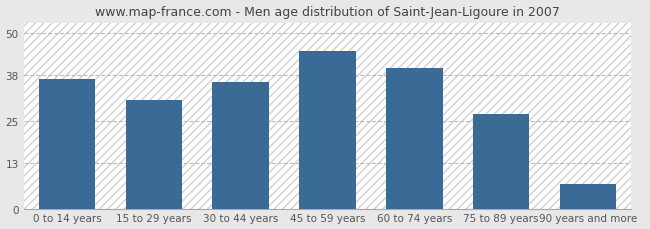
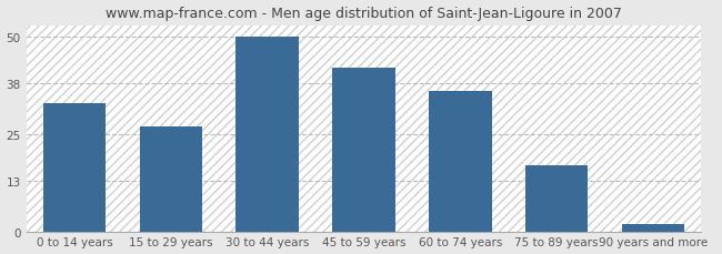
0 to 14 years: 37 -> 33
15 to 29 years: 31 -> 27
30 to 44 years: 36 -> 50
45 to 59 years: 45 -> 42
60 to 74 years: 40 -> 36
75 to 89 years: 27 -> 17
90 years and more: 7 -> 2
